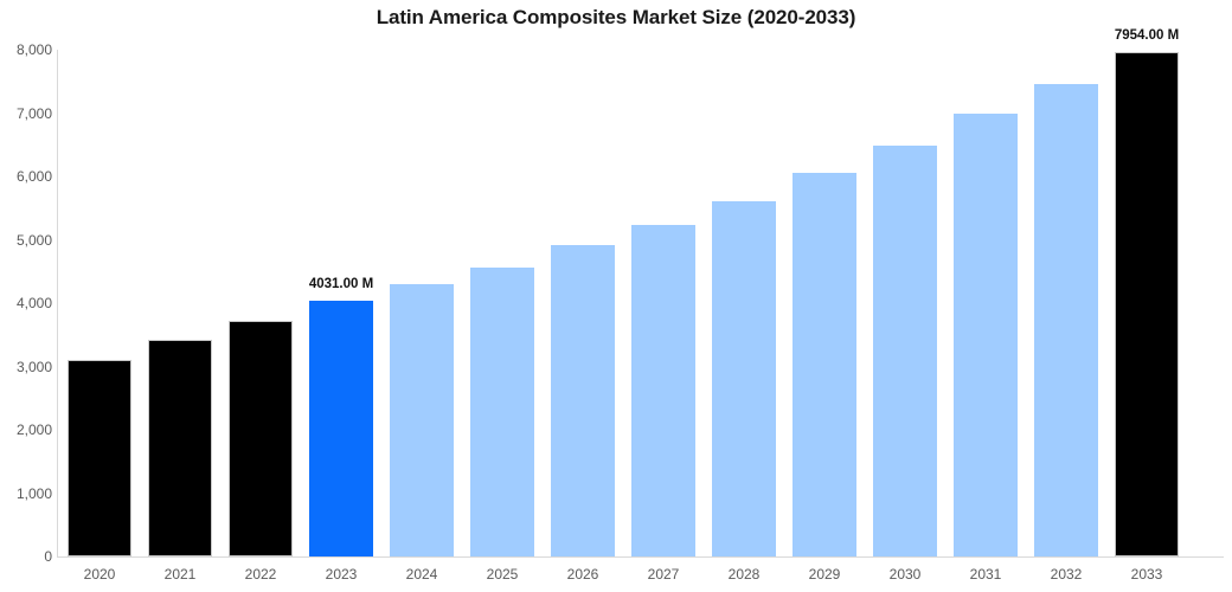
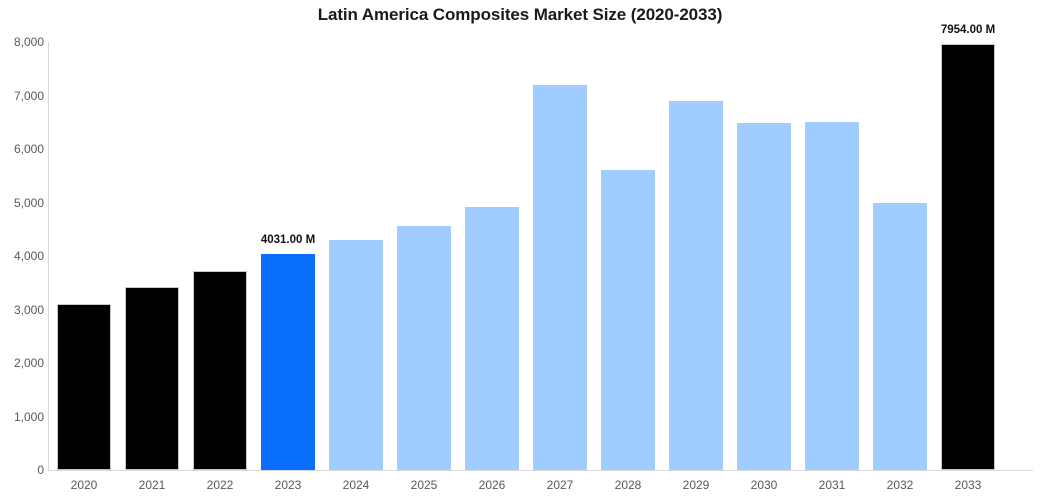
2027: 5200 -> 7200
2029: 6100 -> 6900
2031: 7000 -> 6500
2032: 7500 -> 5000
